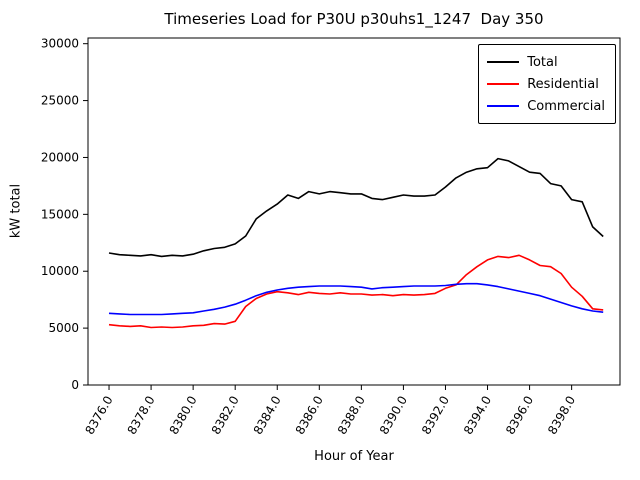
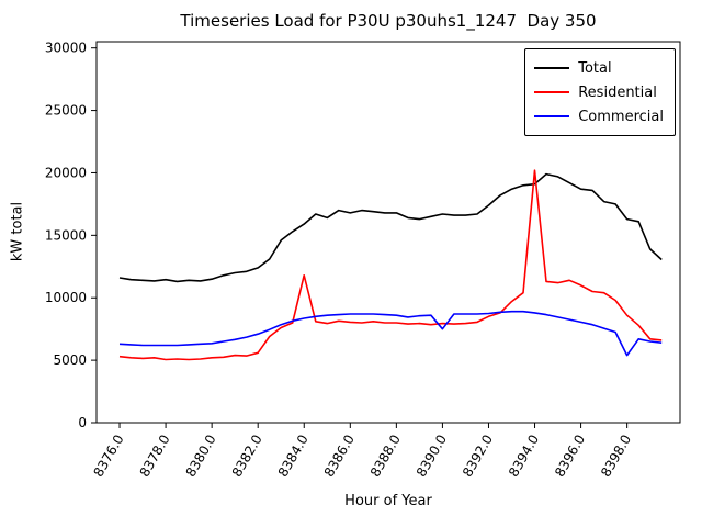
Residential/8384.0: 8200 -> 11800
Commercial/8390.0: 8600 -> 7500
Residential/8394.0: 11000 -> 20200
Commercial/8398.0: 7000 -> 5400
